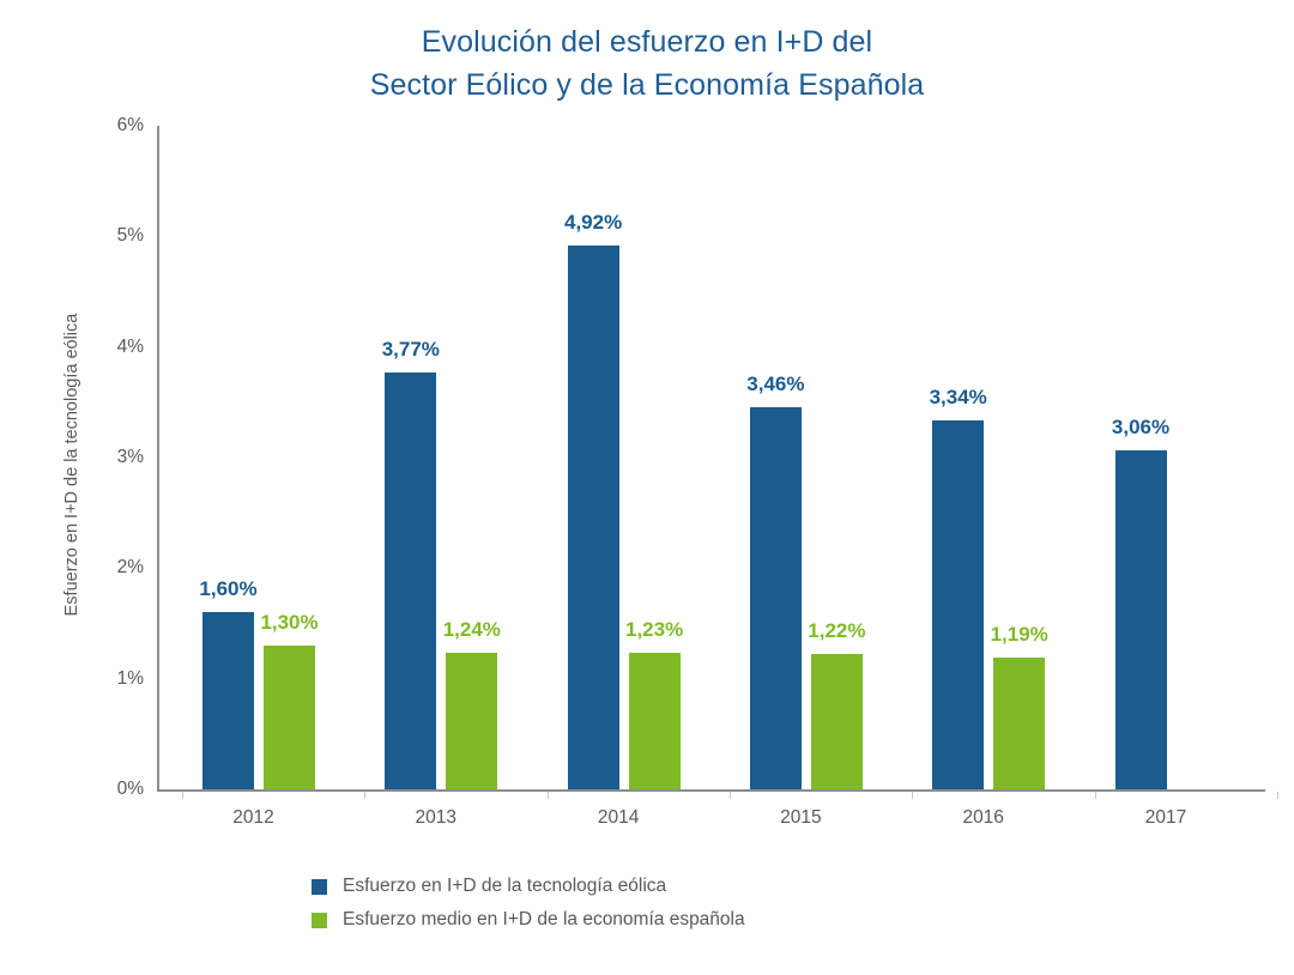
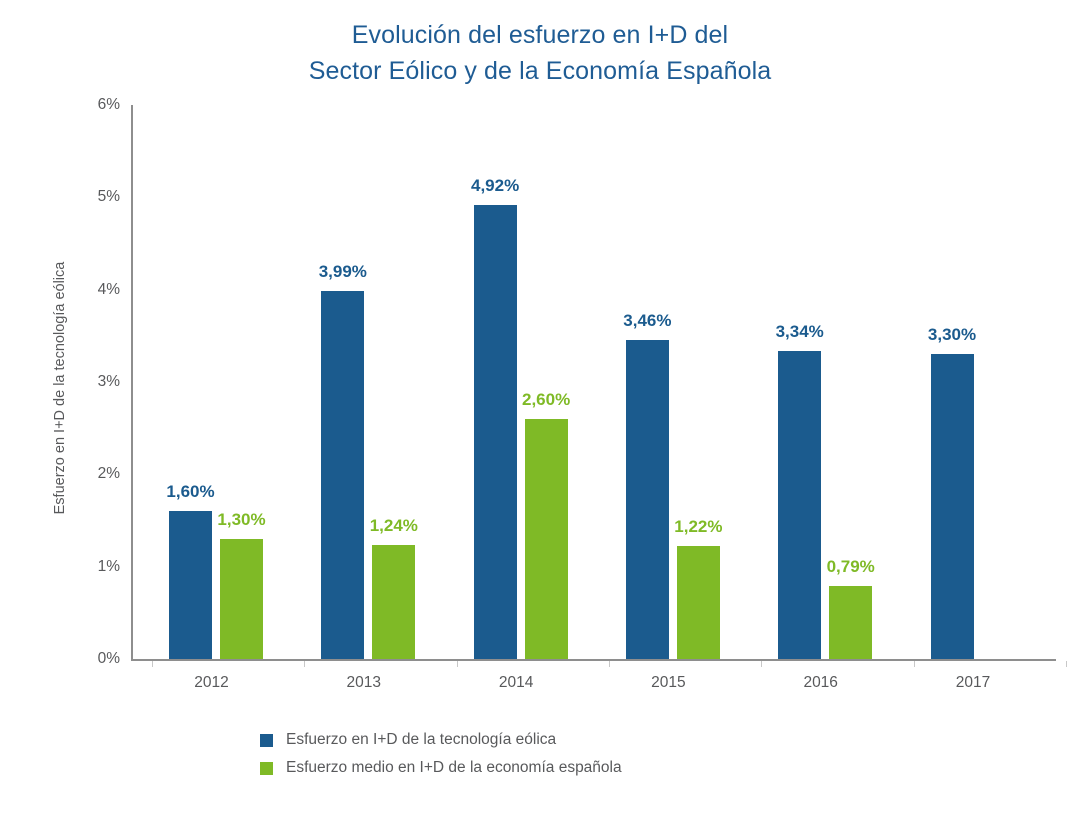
Esfuerzo en I+D de la tecnología eólica/2013: 3,77% -> 3,99%
Esfuerzo medio en I+D de la economía española/2014: 1,23% -> 2,60%
Esfuerzo medio en I+D de la economía española/2016: 1,19% -> 0,79%
Esfuerzo en I+D de la tecnología eólica/2017: 3,06% -> 3,30%
